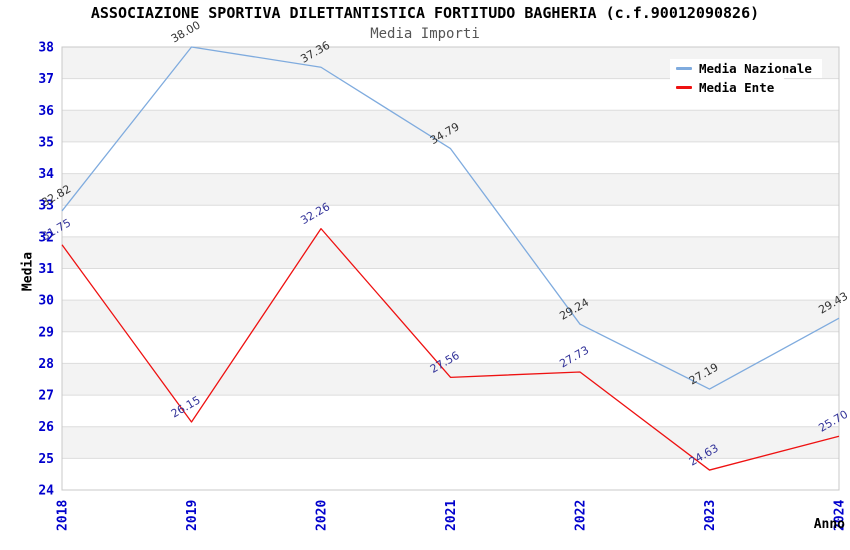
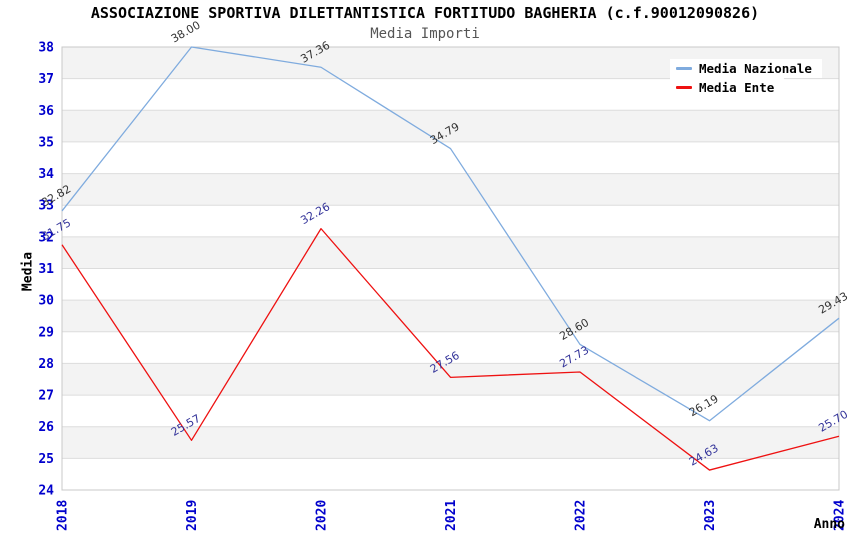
Media Ente/2019: 26.15 -> 25.57
Media Nazionale/2022: 29.24 -> 28.60
Media Nazionale/2023: 27.19 -> 26.19
